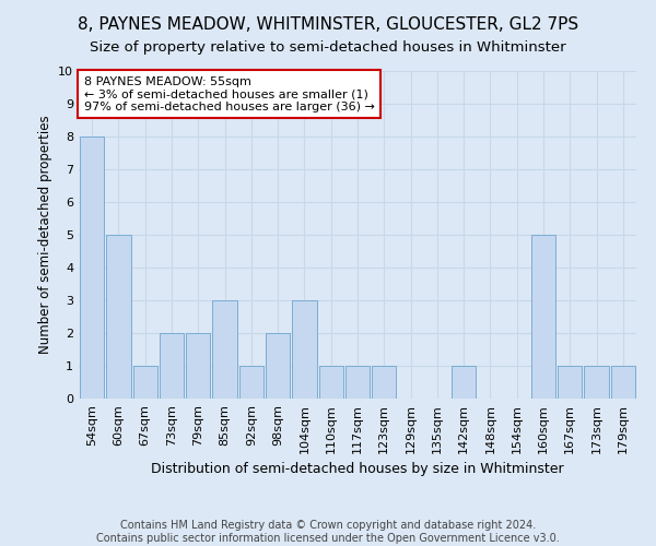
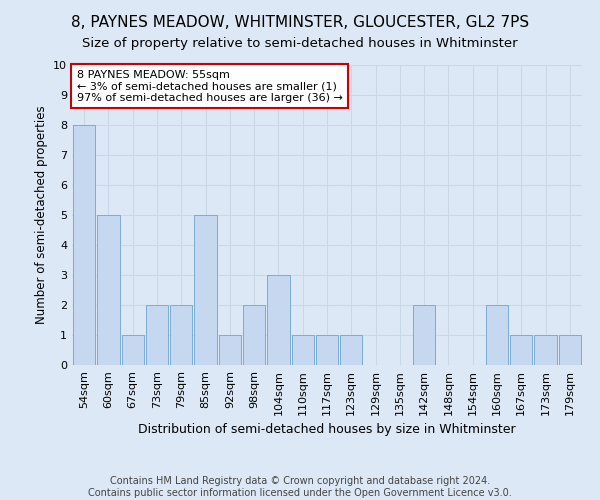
85sqm: 3 -> 5
142sqm: 1 -> 2
160sqm: 5 -> 2
